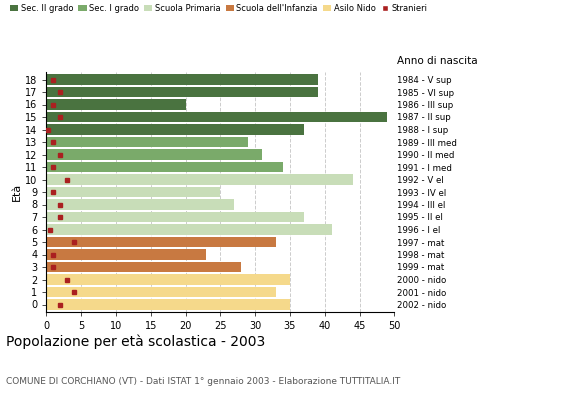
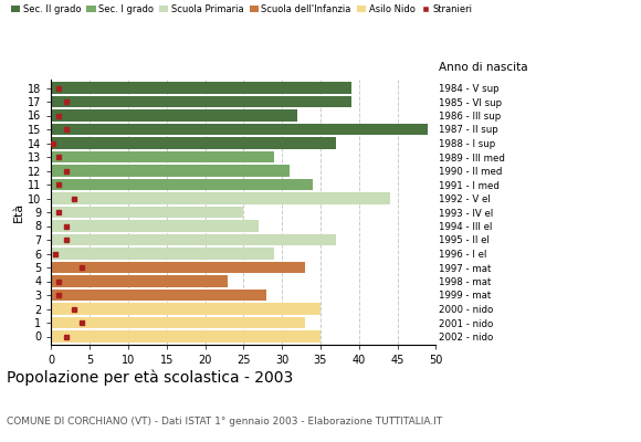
16: 20 -> 32
6: 41 -> 29
